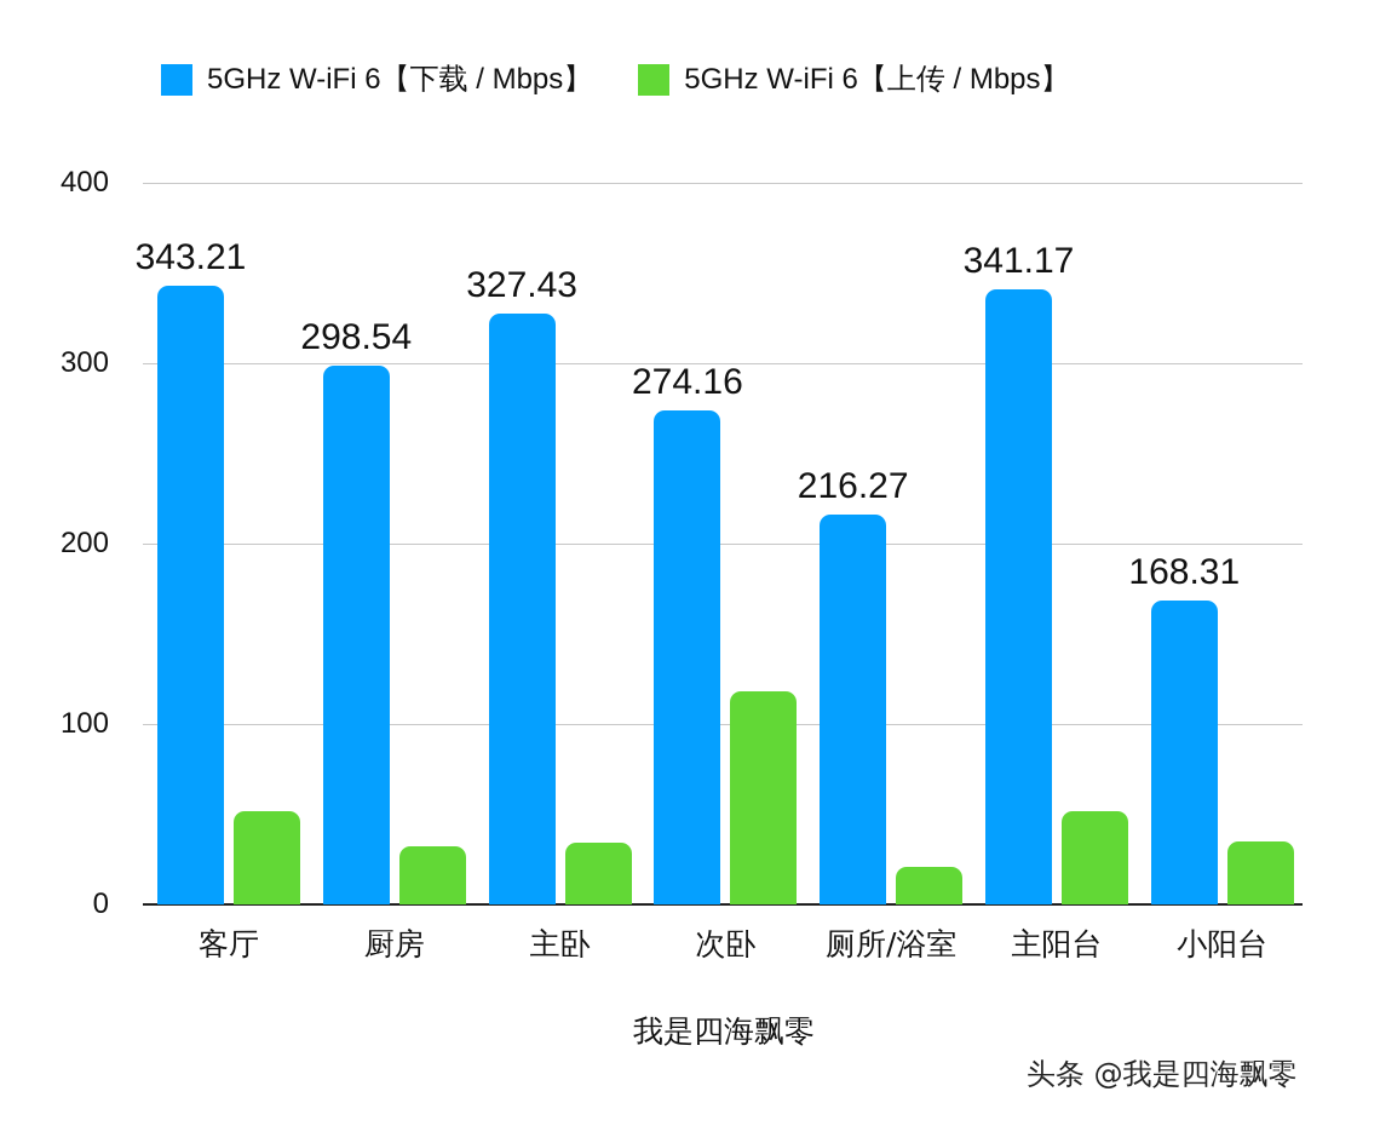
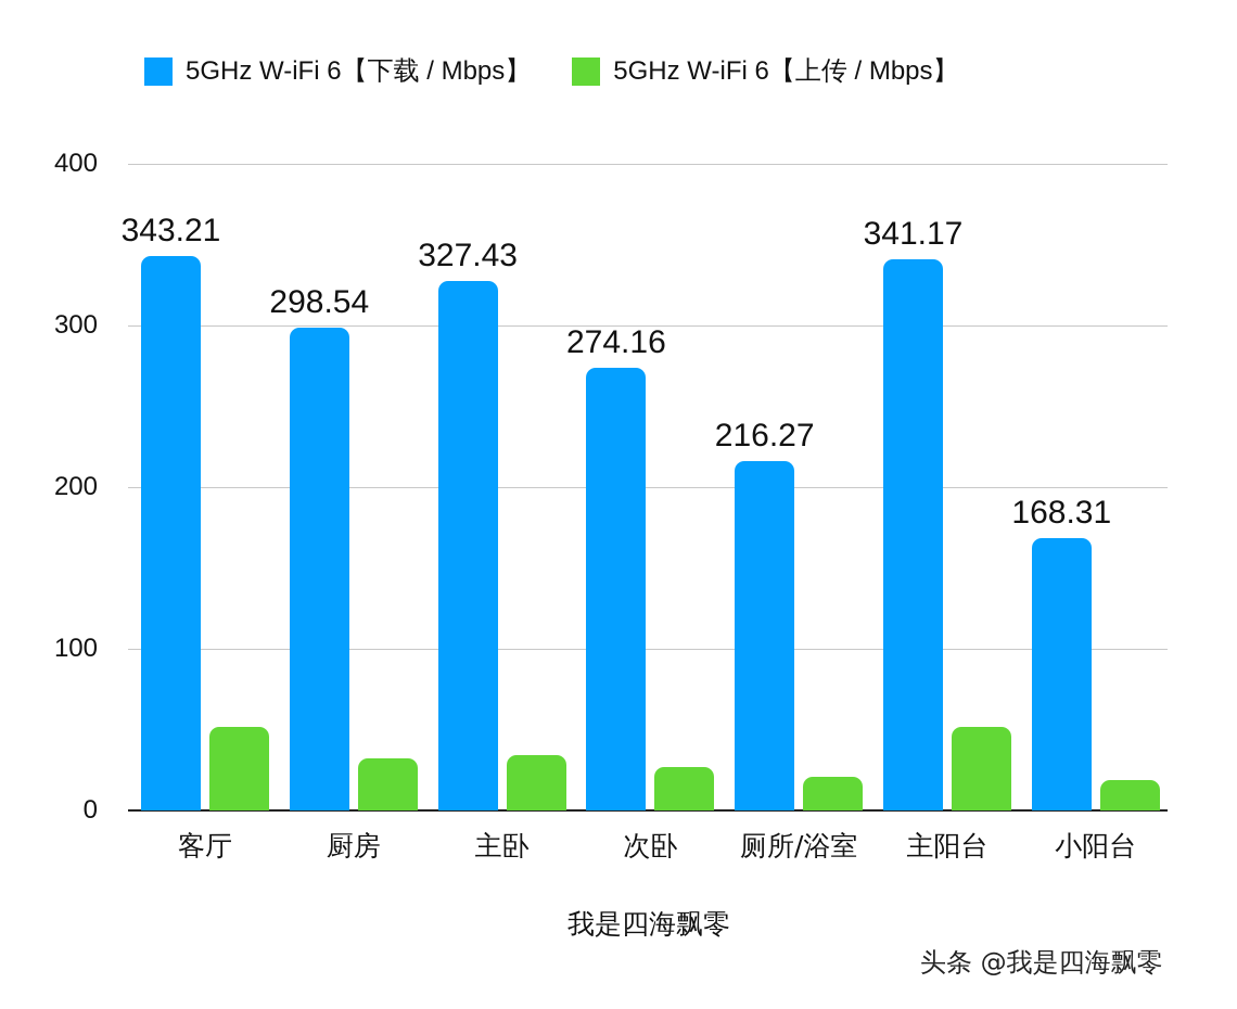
5GHz W-iFi 6【上传 / Mbps】/次卧: 118 -> 27
5GHz W-iFi 6【上传 / Mbps】/小阳台: 35 -> 19
